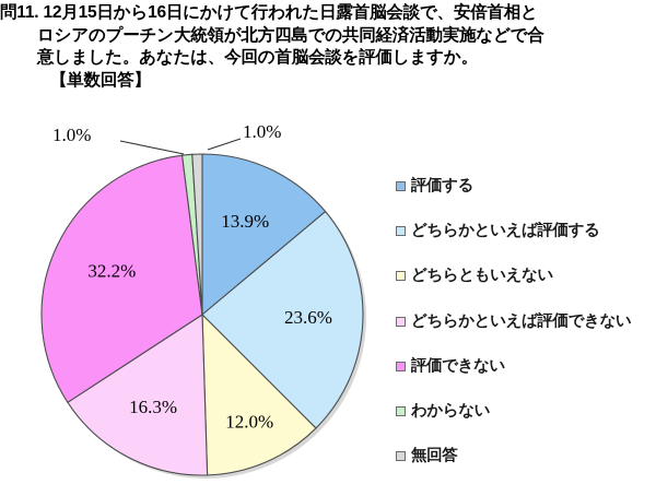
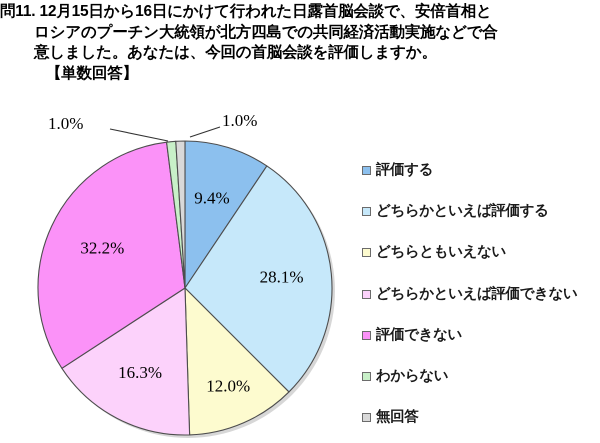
評価する: 13.9% -> 9.4%
どちらかといえば評価する: 23.6% -> 28.1%
